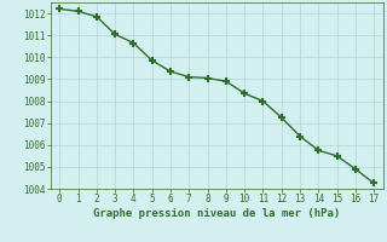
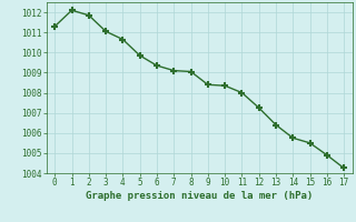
0: 1012.2 -> 1011.3
9: 1008.9 -> 1008.4
